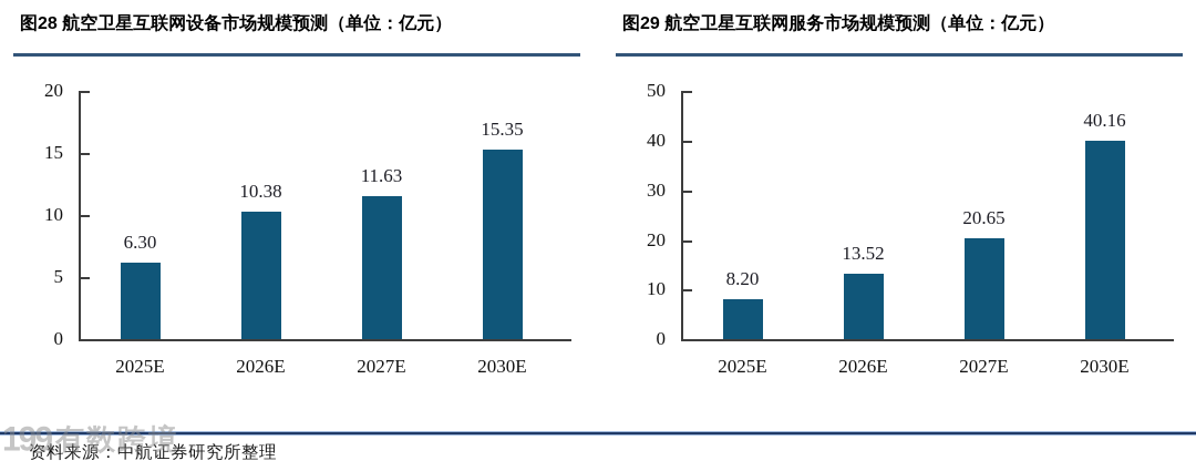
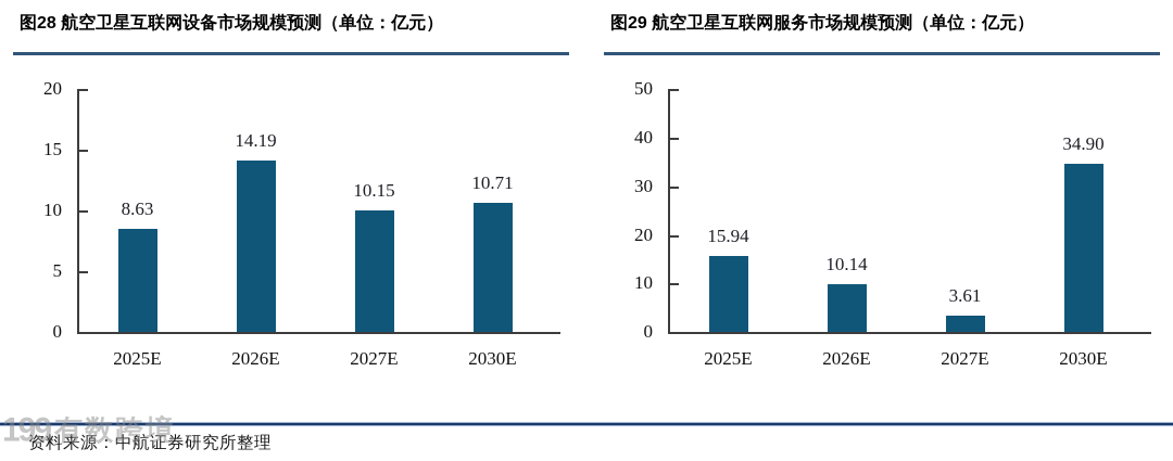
图28 航空卫星互联网设备市场规模预测（单位：亿元）/2025E: 6.30 -> 8.63
图28 航空卫星互联网设备市场规模预测（单位：亿元）/2026E: 10.38 -> 14.19
图28 航空卫星互联网设备市场规模预测（单位：亿元）/2027E: 11.63 -> 10.15
图28 航空卫星互联网设备市场规模预测（单位：亿元）/2030E: 15.35 -> 10.71
图29 航空卫星互联网服务市场规模预测（单位：亿元）/2025E: 8.20 -> 15.94
图29 航空卫星互联网服务市场规模预测（单位：亿元）/2026E: 13.52 -> 10.14
图29 航空卫星互联网服务市场规模预测（单位：亿元）/2027E: 20.65 -> 3.61
图29 航空卫星互联网服务市场规模预测（单位：亿元）/2030E: 40.16 -> 34.90
